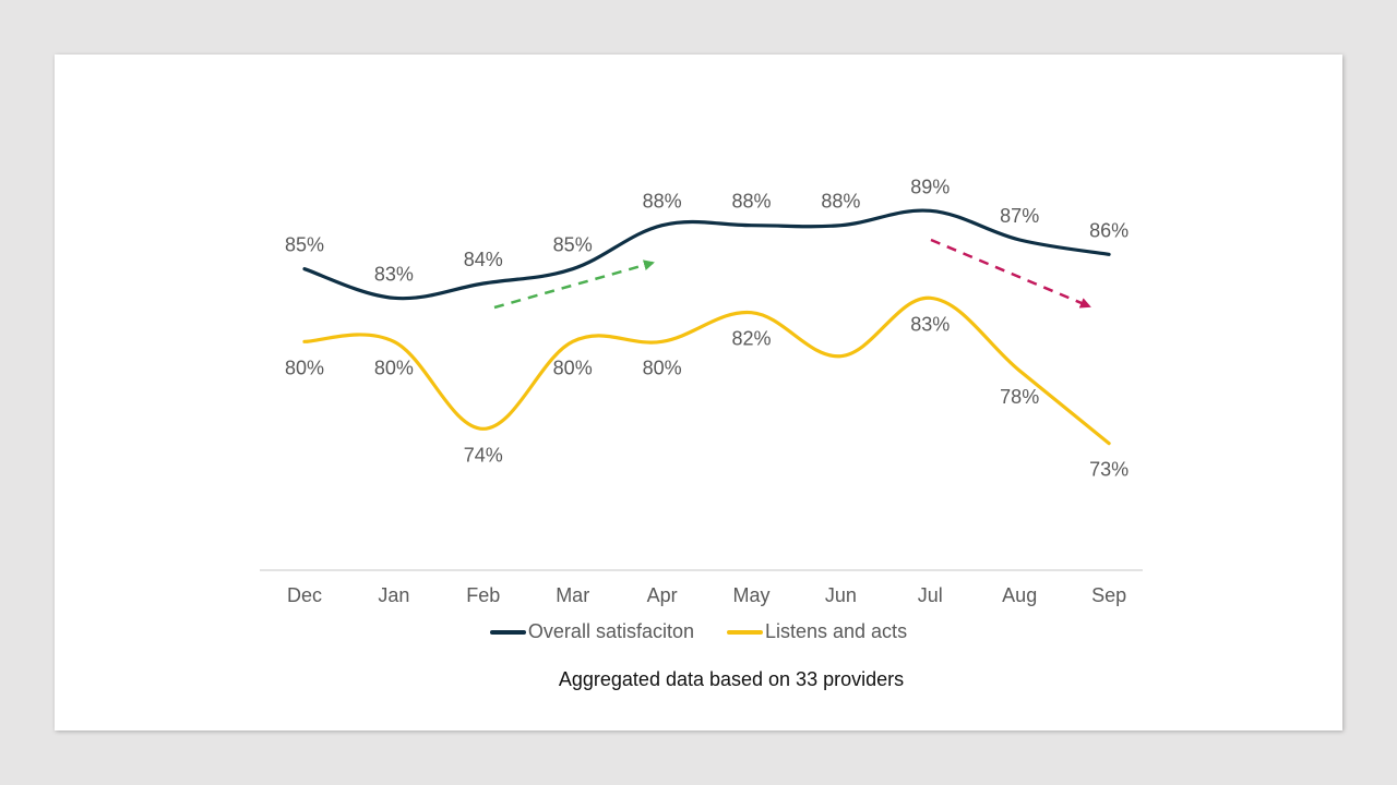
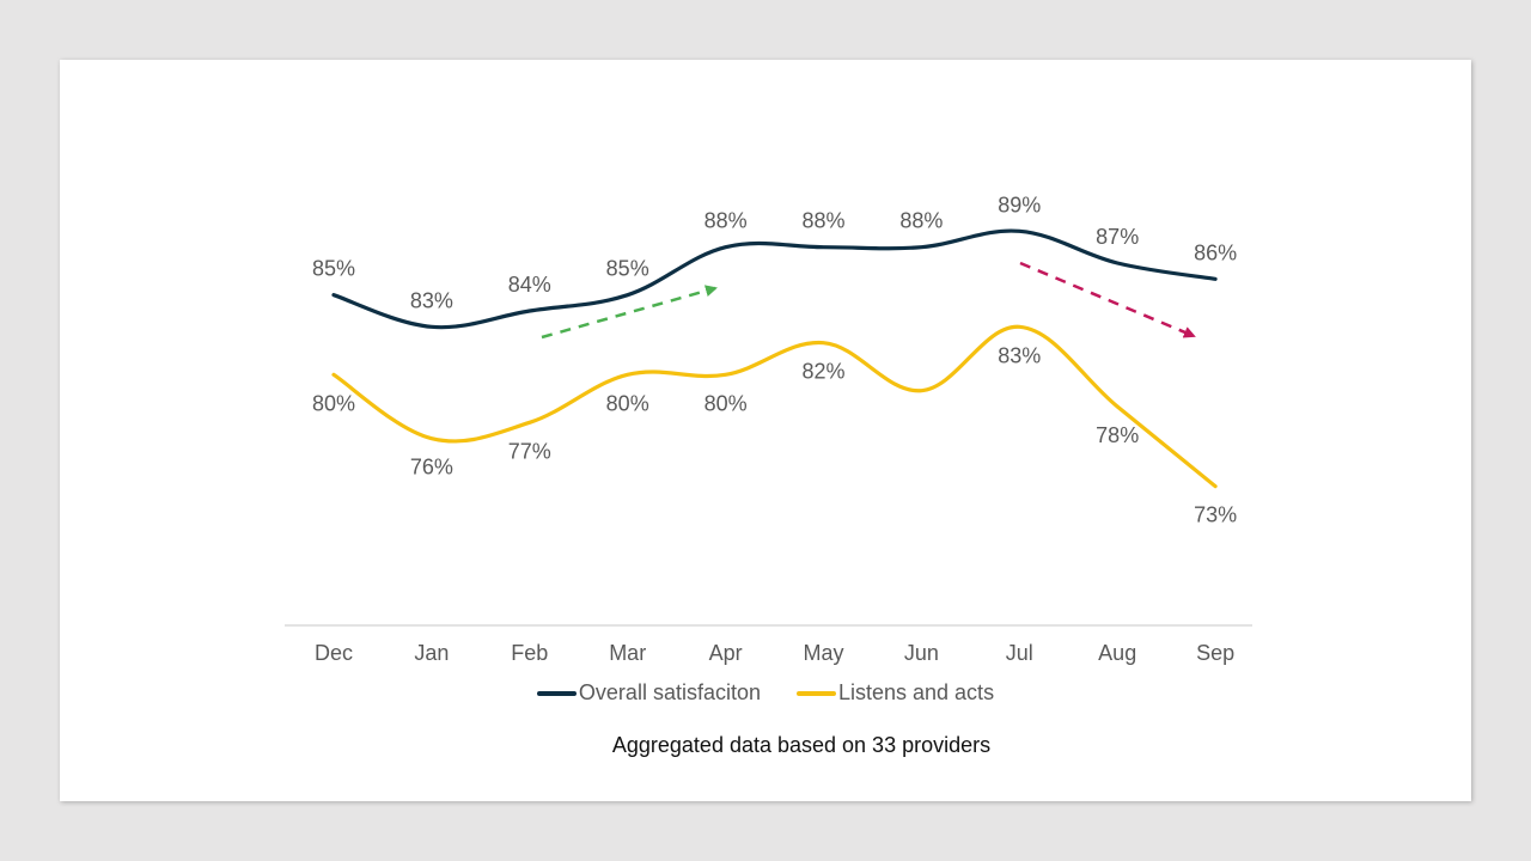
Listens and acts/Jan: 80% -> 76%
Listens and acts/Feb: 74% -> 77%
